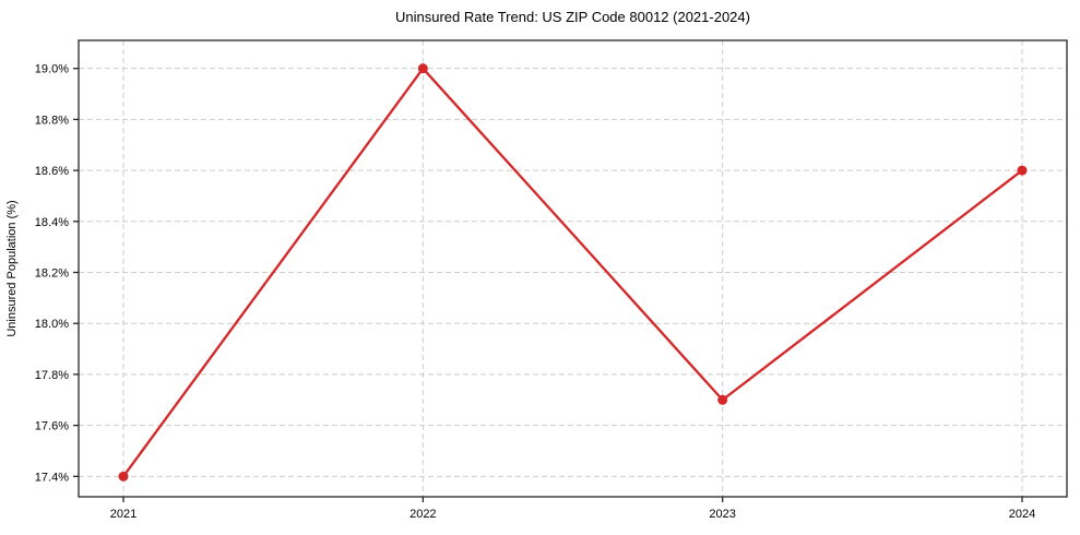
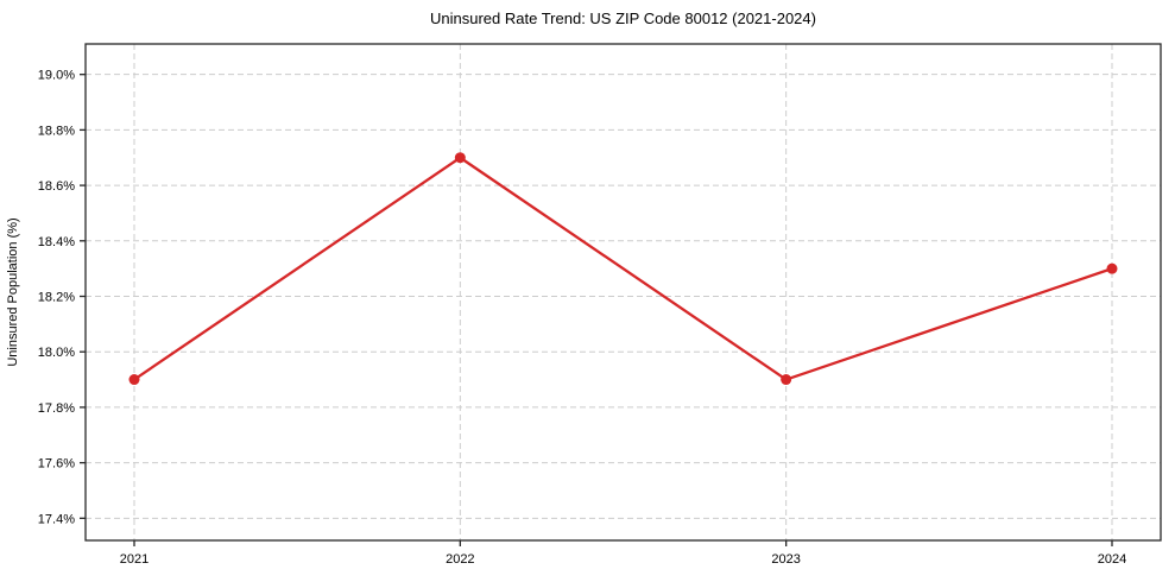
2021: 17.4% -> 17.9%
2022: 19.0% -> 18.7%
2023: 17.7% -> 17.9%
2024: 18.6% -> 18.3%
